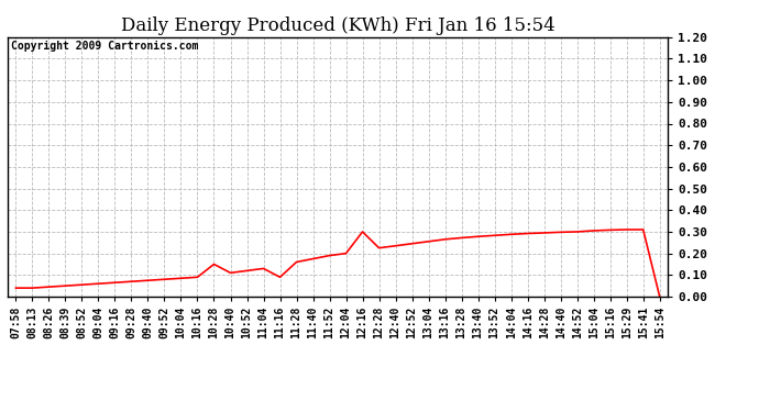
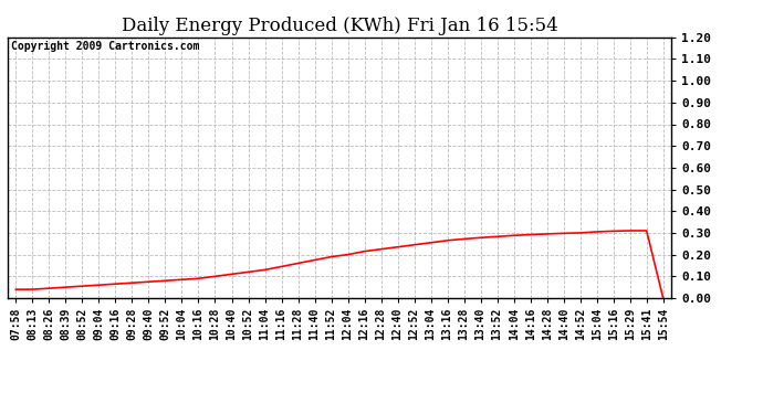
10:28: 0.15 -> 0.10
11:16: 0.09 -> 0.14
12:16: 0.30 -> 0.21
